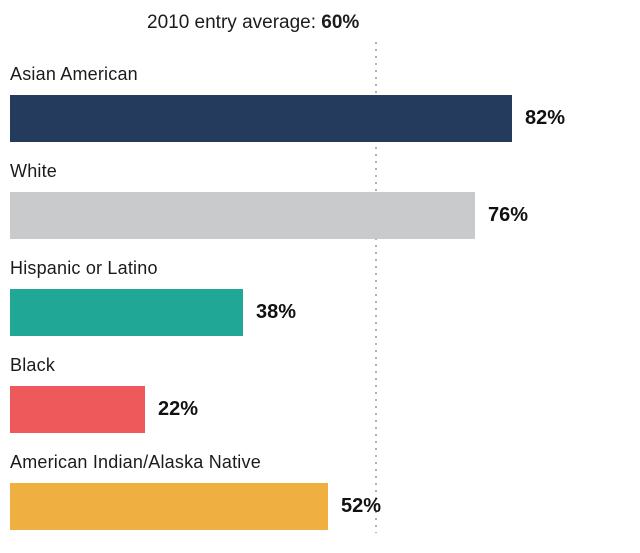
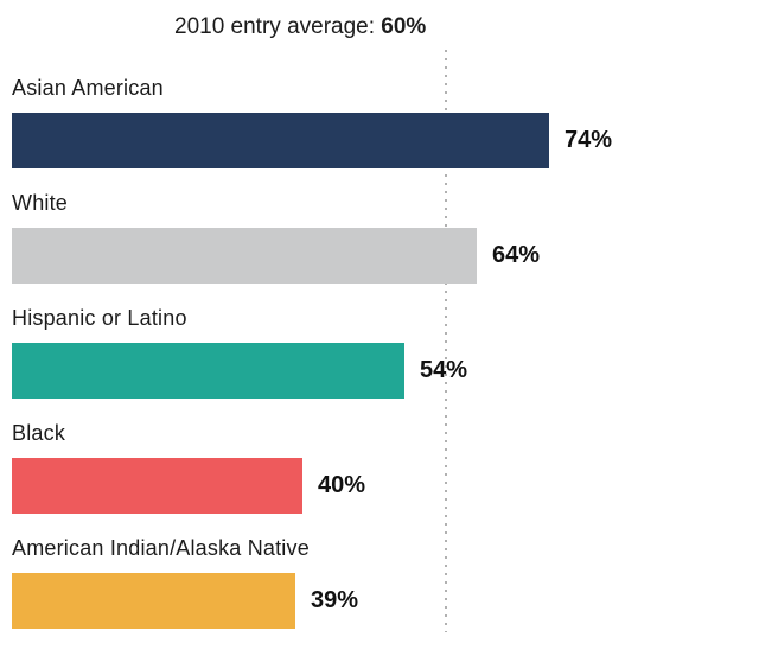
Asian American: 82% -> 74%
White: 76% -> 64%
Hispanic or Latino: 38% -> 54%
Black: 22% -> 40%
American Indian/Alaska Native: 52% -> 39%
